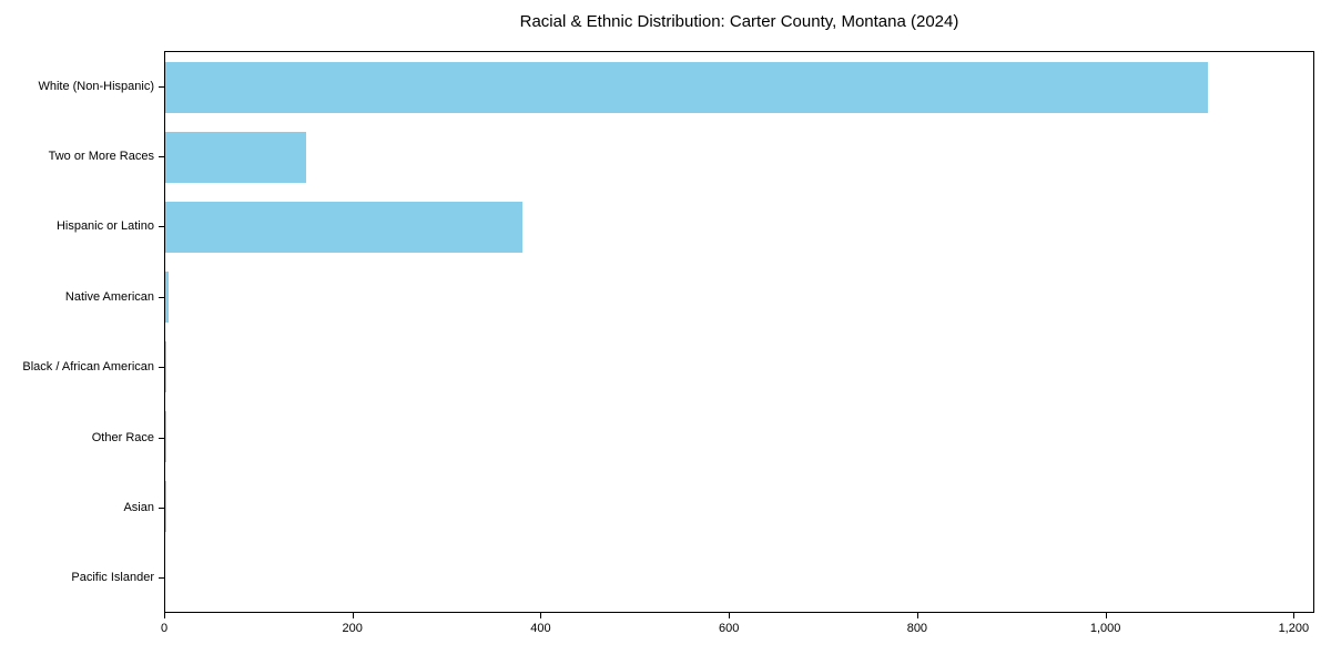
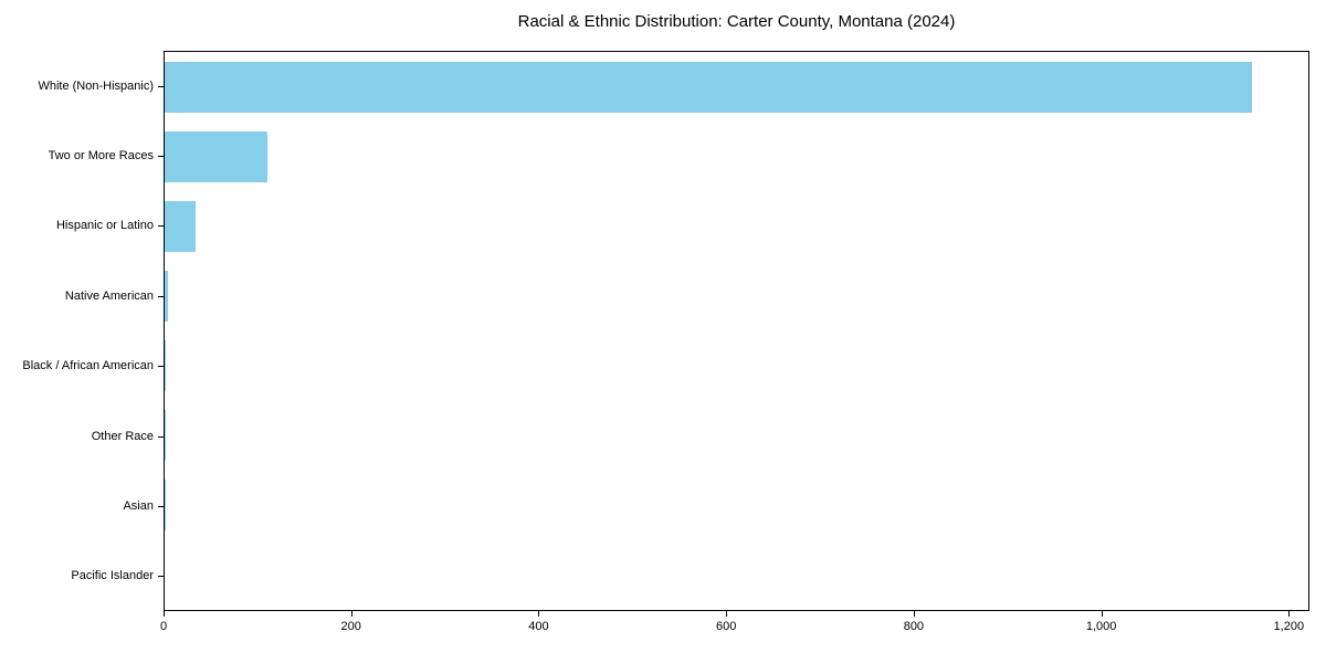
White (Non-Hispanic): 1110 -> 1160
Two or More Races: 150 -> 110
Hispanic or Latino: 380 -> 30
